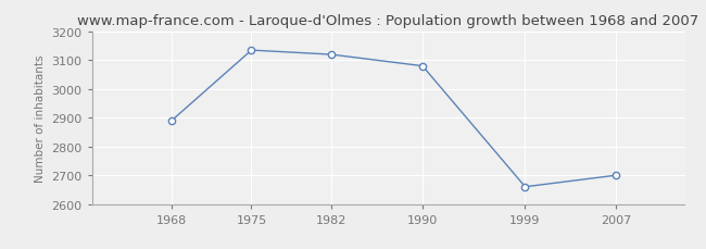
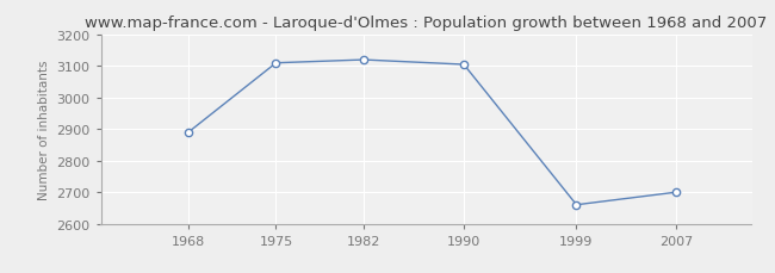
1975: 3135 -> 3110
1990: 3080 -> 3105
